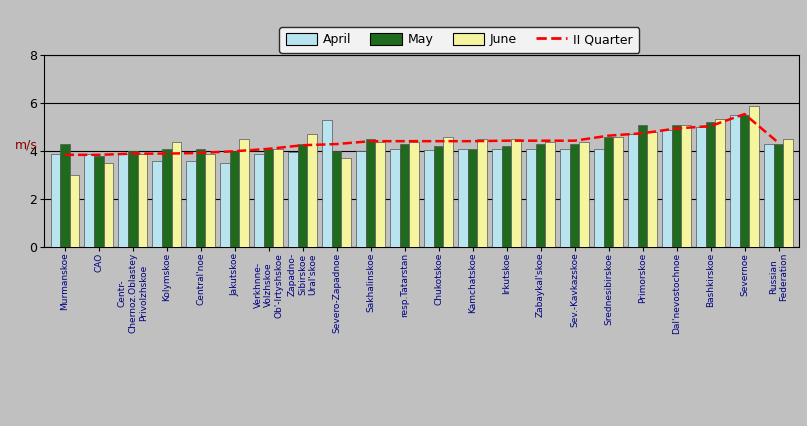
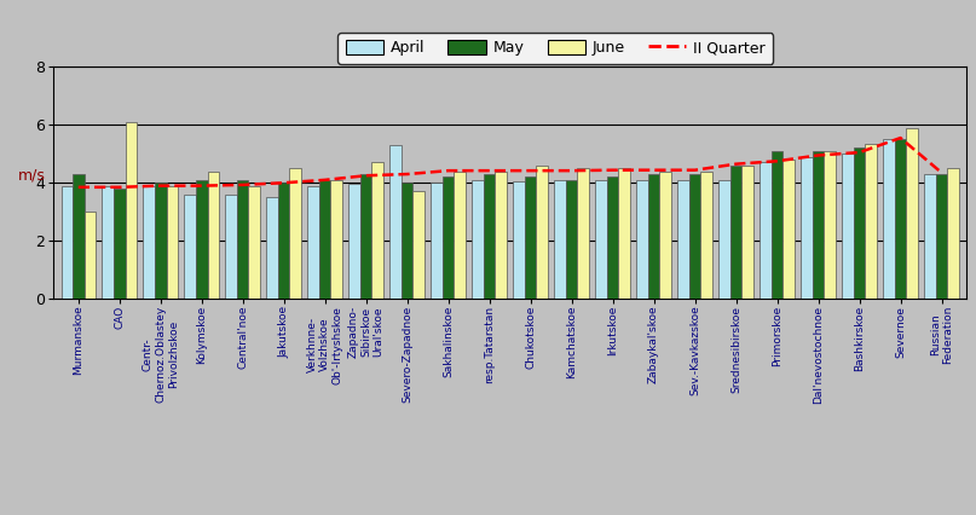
June/CAO: 3.50 -> 6.10
May/Sakhalinskoe: 4.5 -> 4.2
